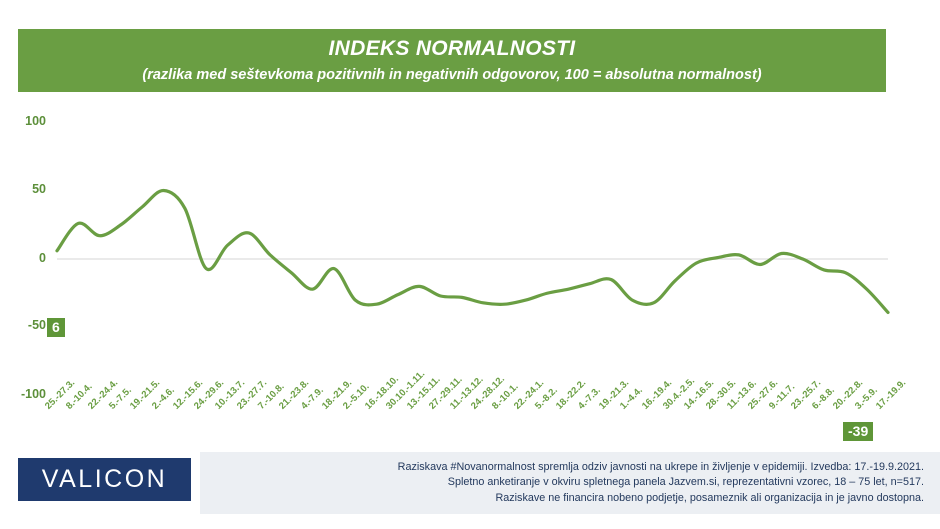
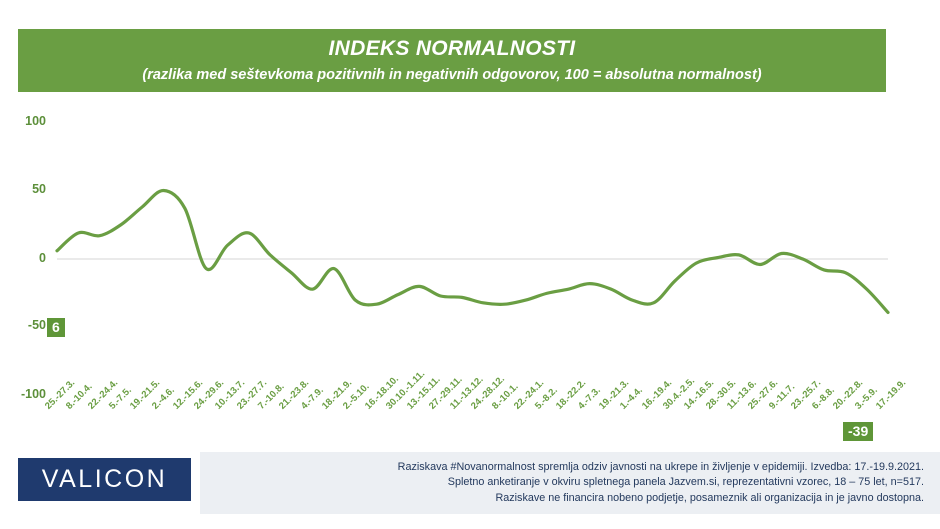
8.-10.4.: 26 -> 19
19.-21.3.: -15 -> -22
